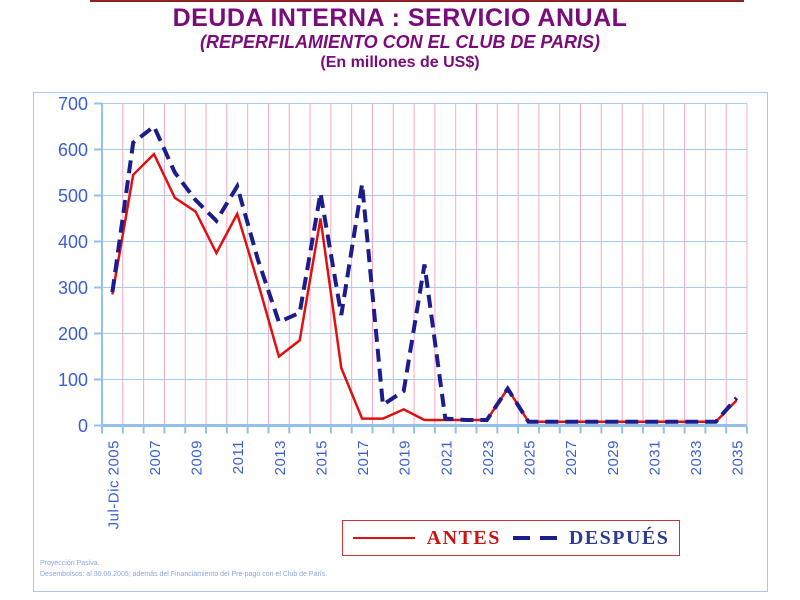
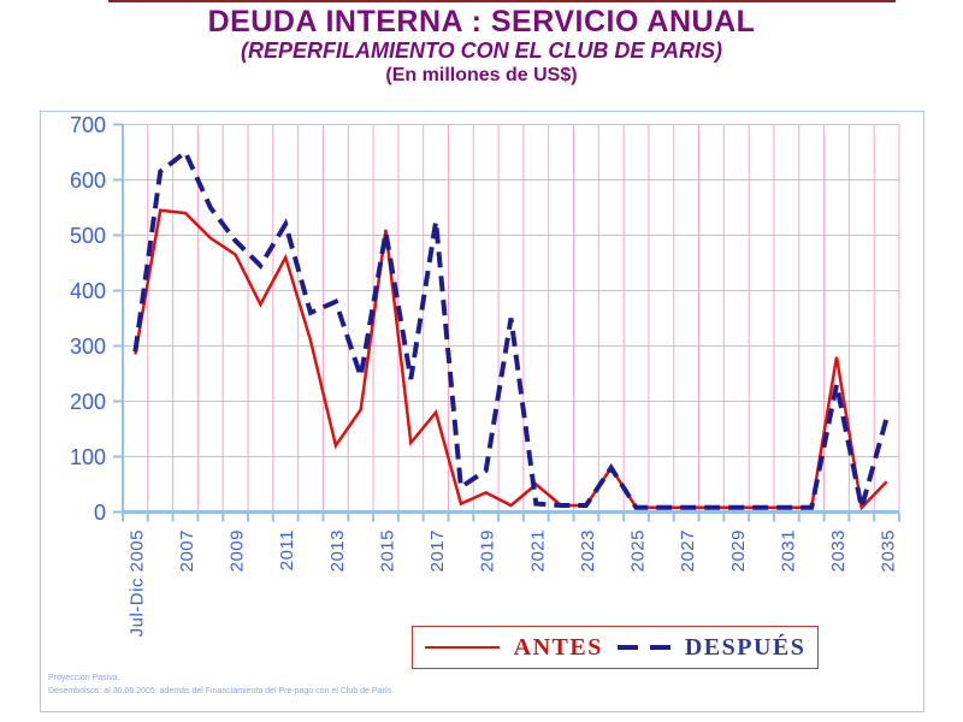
ANTES/2007: 590 -> 540
ANTES/2013: 150 -> 120
DESPUÉS/2013: 220 -> 380
ANTES/2015: 450 -> 510
ANTES/2017: 20 -> 180
ANTES/2021: 10 -> 50
ANTES/2033: 10 -> 280
DESPUÉS/2033: 10 -> 230
DESPUÉS/2035: 60 -> 170
